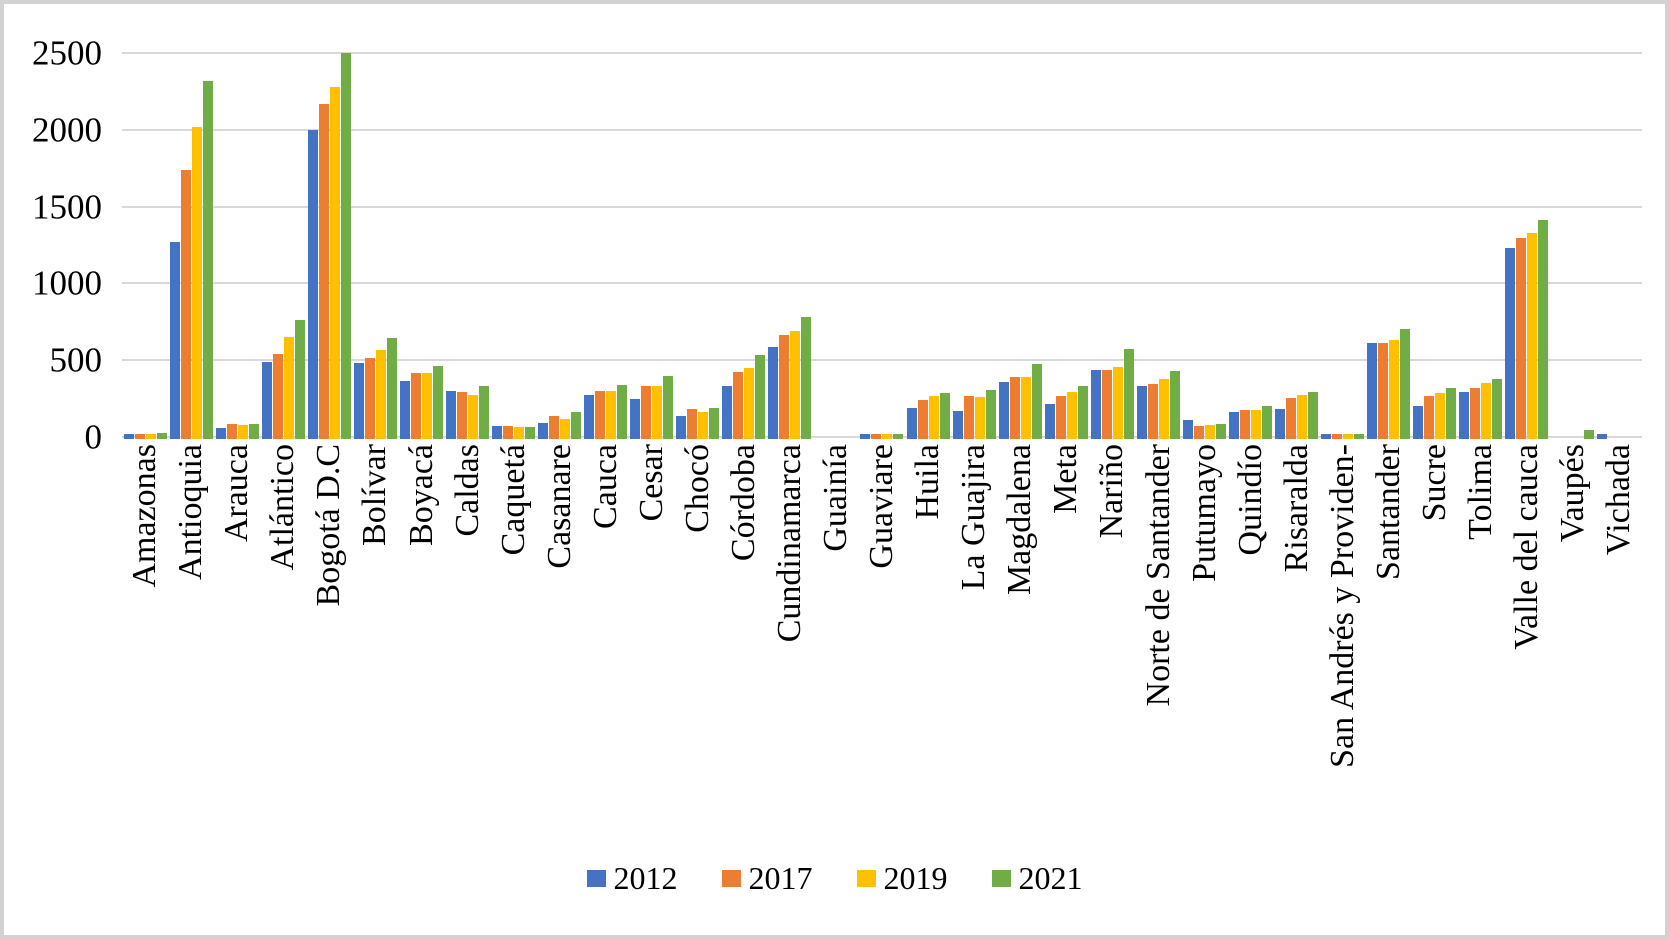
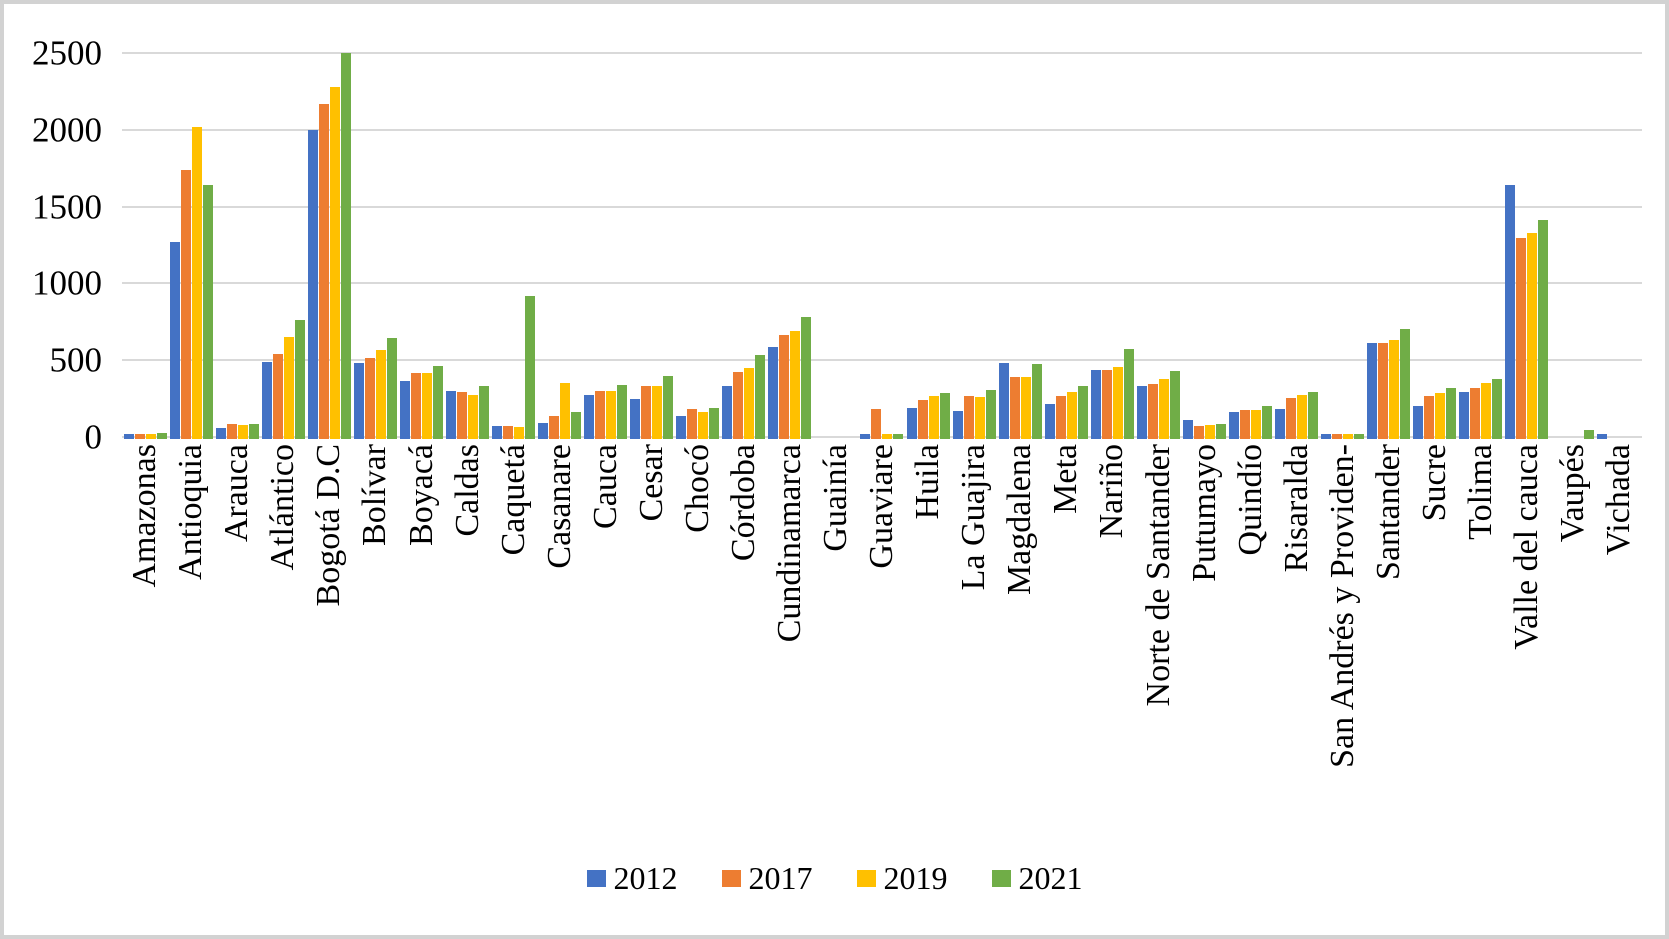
2021/Antioquia: 2330 -> 1650
2021/Caquetá: 80 -> 930
2019/Casanare: 130 -> 360
2017/Guaviare: 30 -> 190
2012/Magdalena: 360 -> 490
2012/Valle del cauca: 1240 -> 1650
